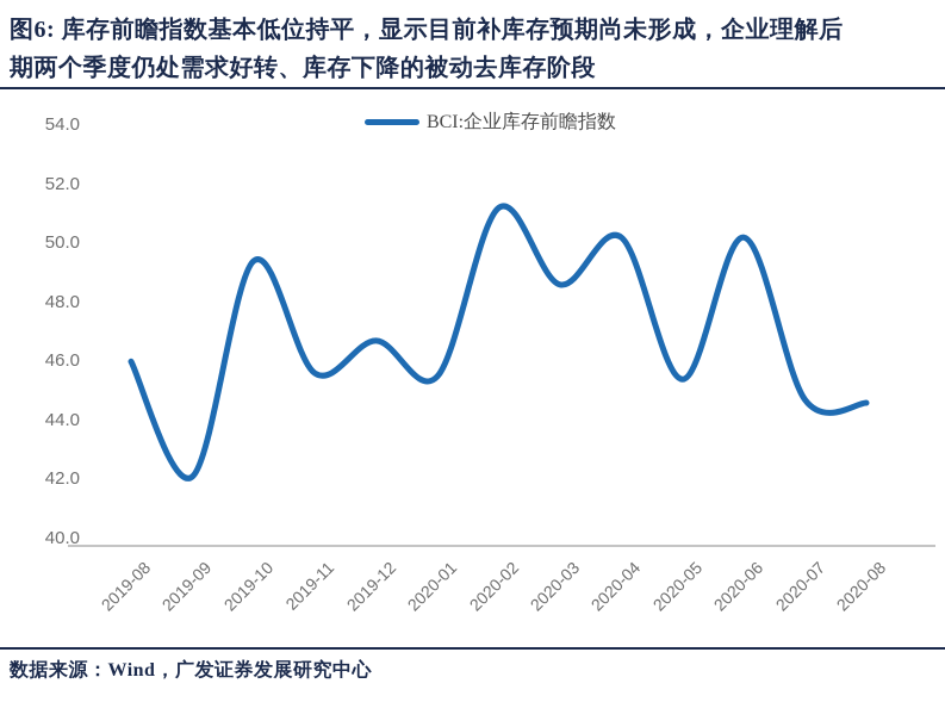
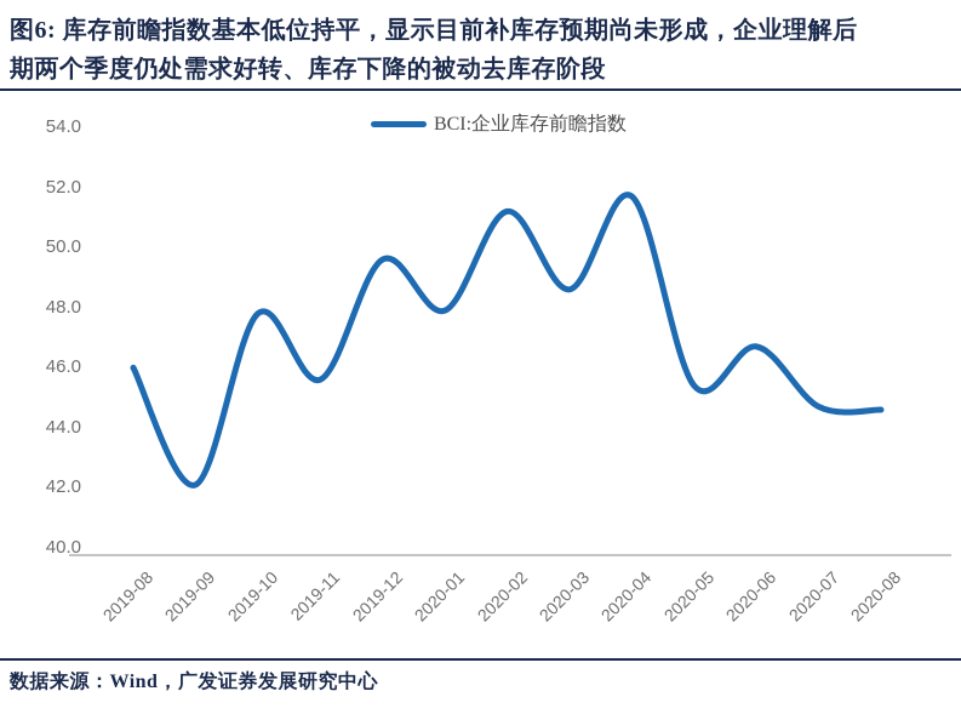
2019-10: 49.4 -> 47.8
2019-12: 46.7 -> 49.6
2020-01: 45.5 -> 47.9
2020-04: 50.2 -> 51.7
2020-06: 50.2 -> 46.7
